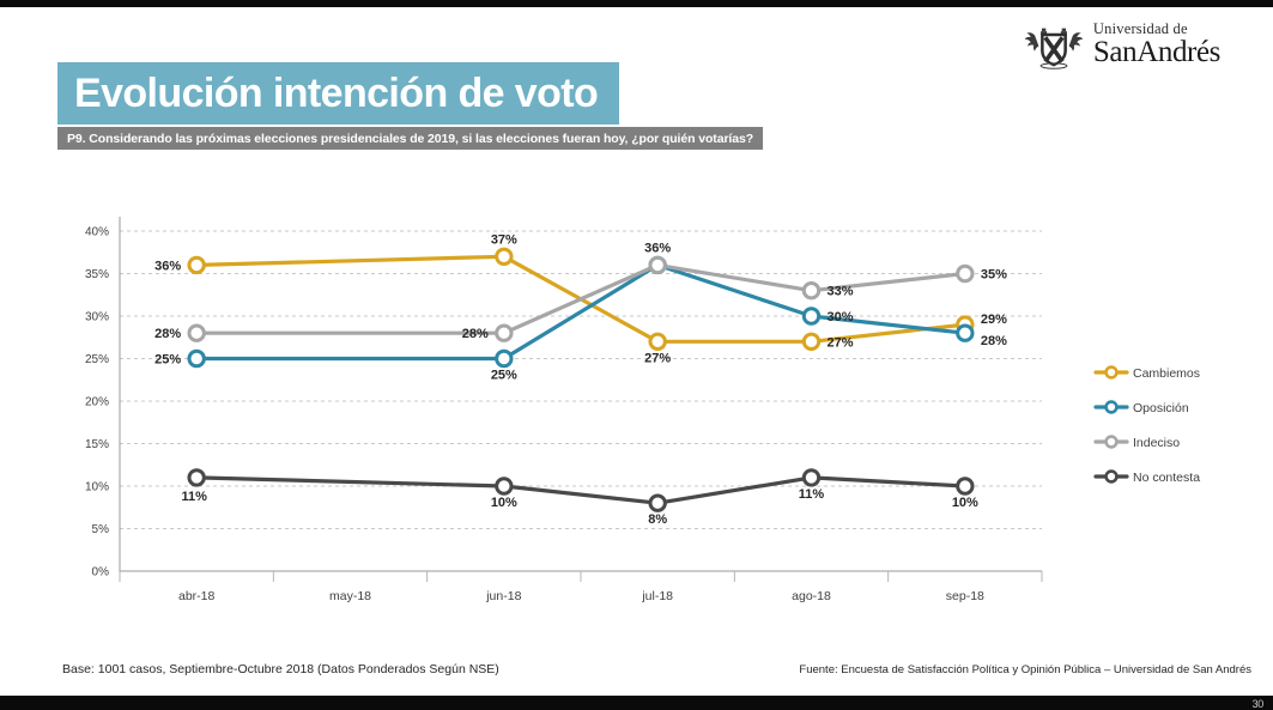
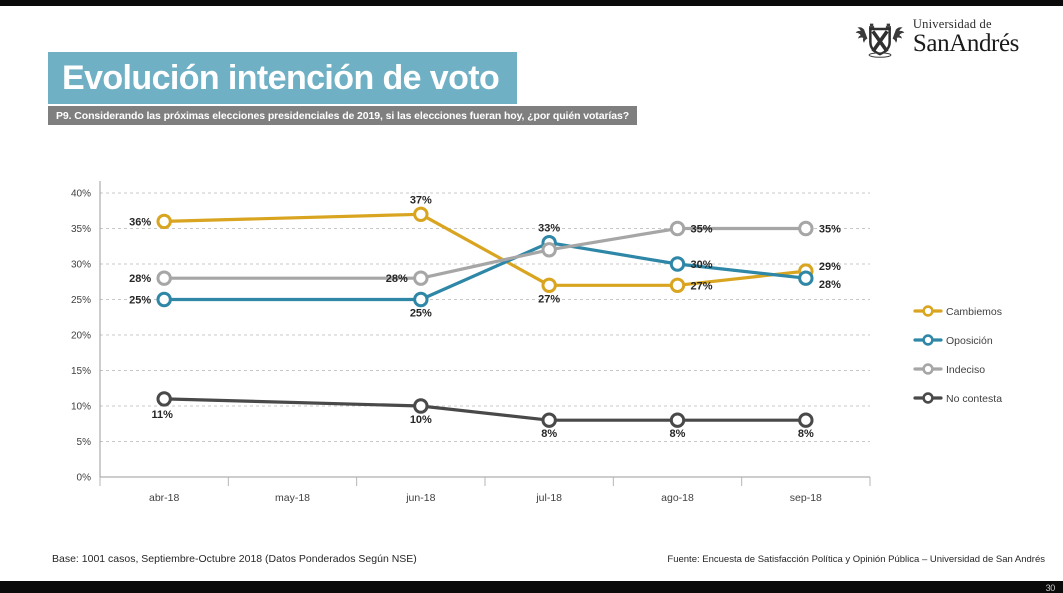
Oposición/jul-18: 36% -> 33%
Indeciso/jul-18: 36% -> 32%
Indeciso/ago-18: 33% -> 35%
No contesta/ago-18: 11% -> 8%
No contesta/sep-18: 10% -> 8%
